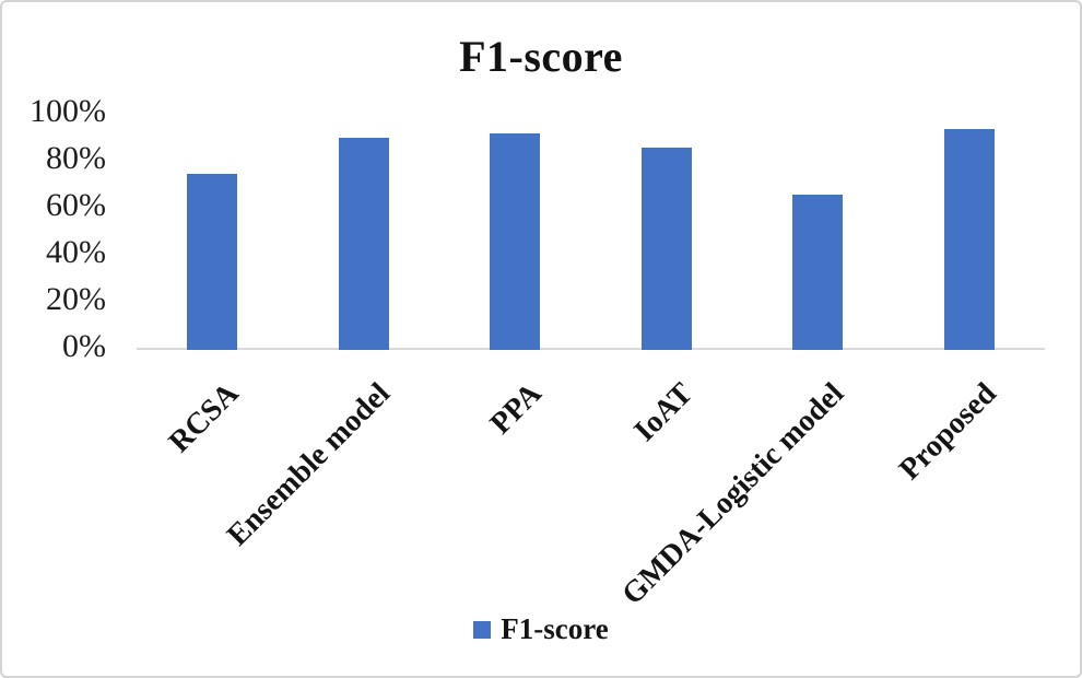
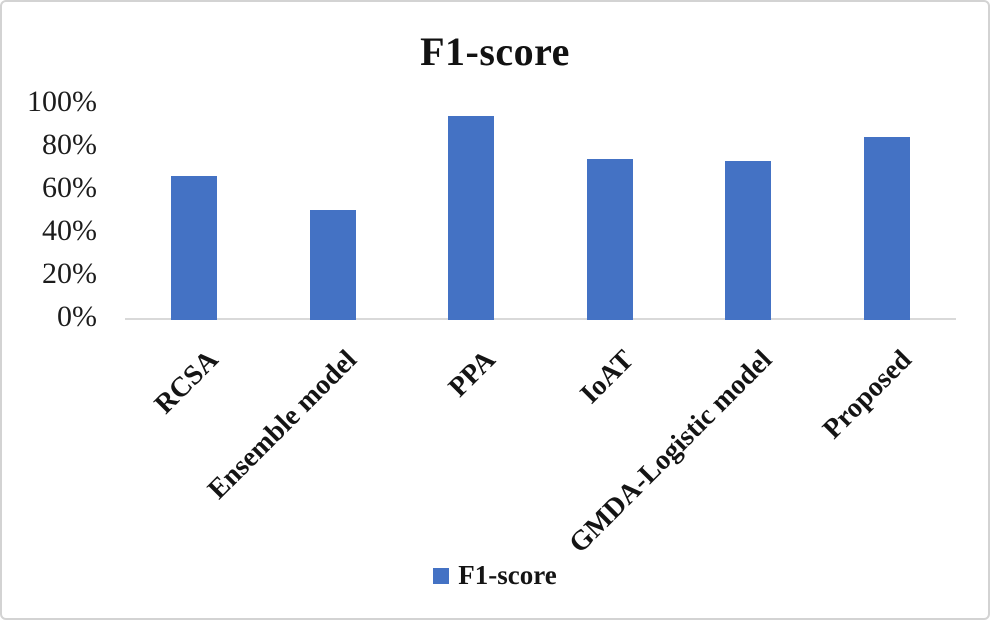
RCSA: 75% -> 67%
Ensemble model: 90% -> 51%
PPA: 92% -> 95%
IoAT: 86% -> 75%
GMDA-Logistic model: 66% -> 74%
Proposed: 94% -> 85%
